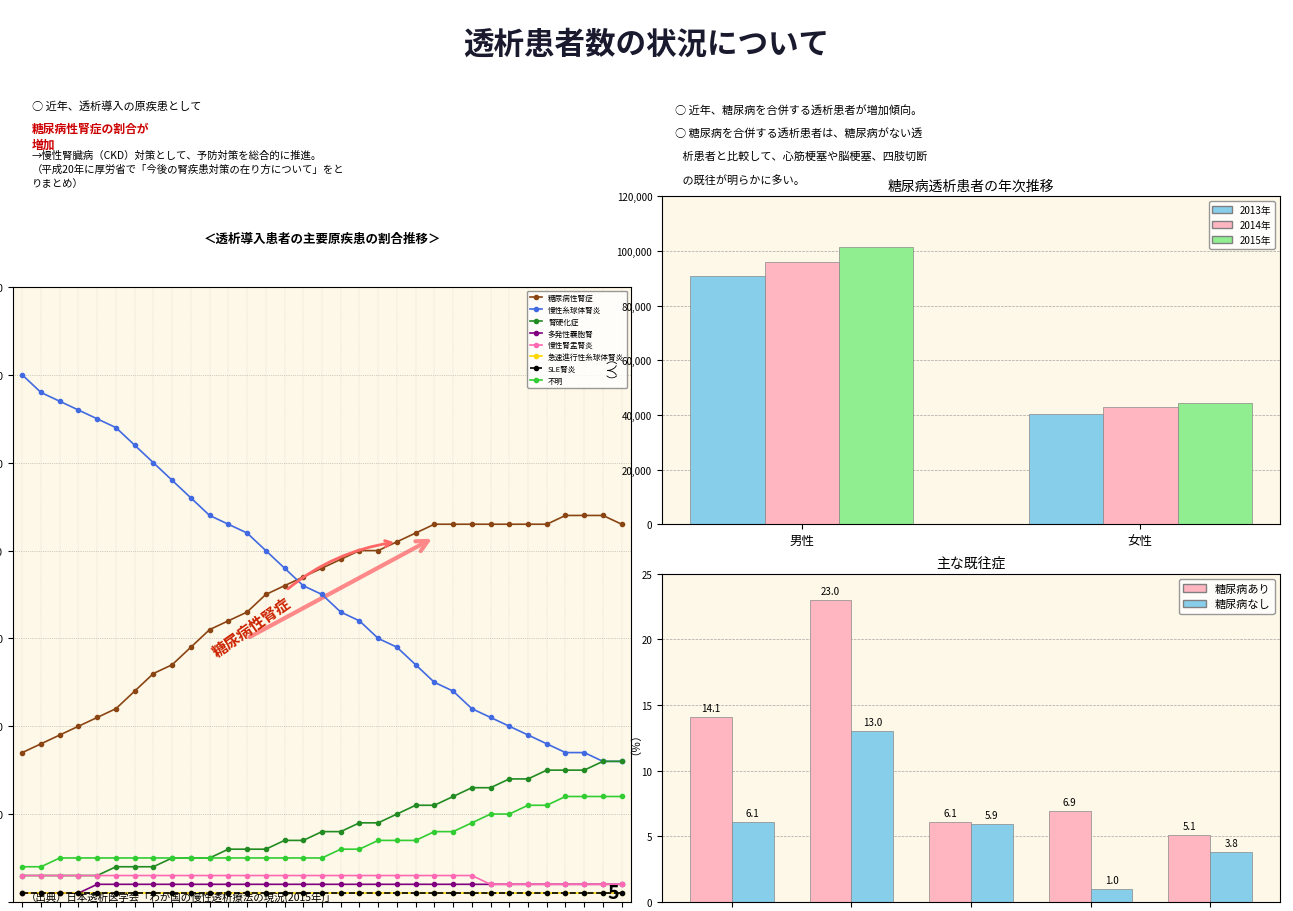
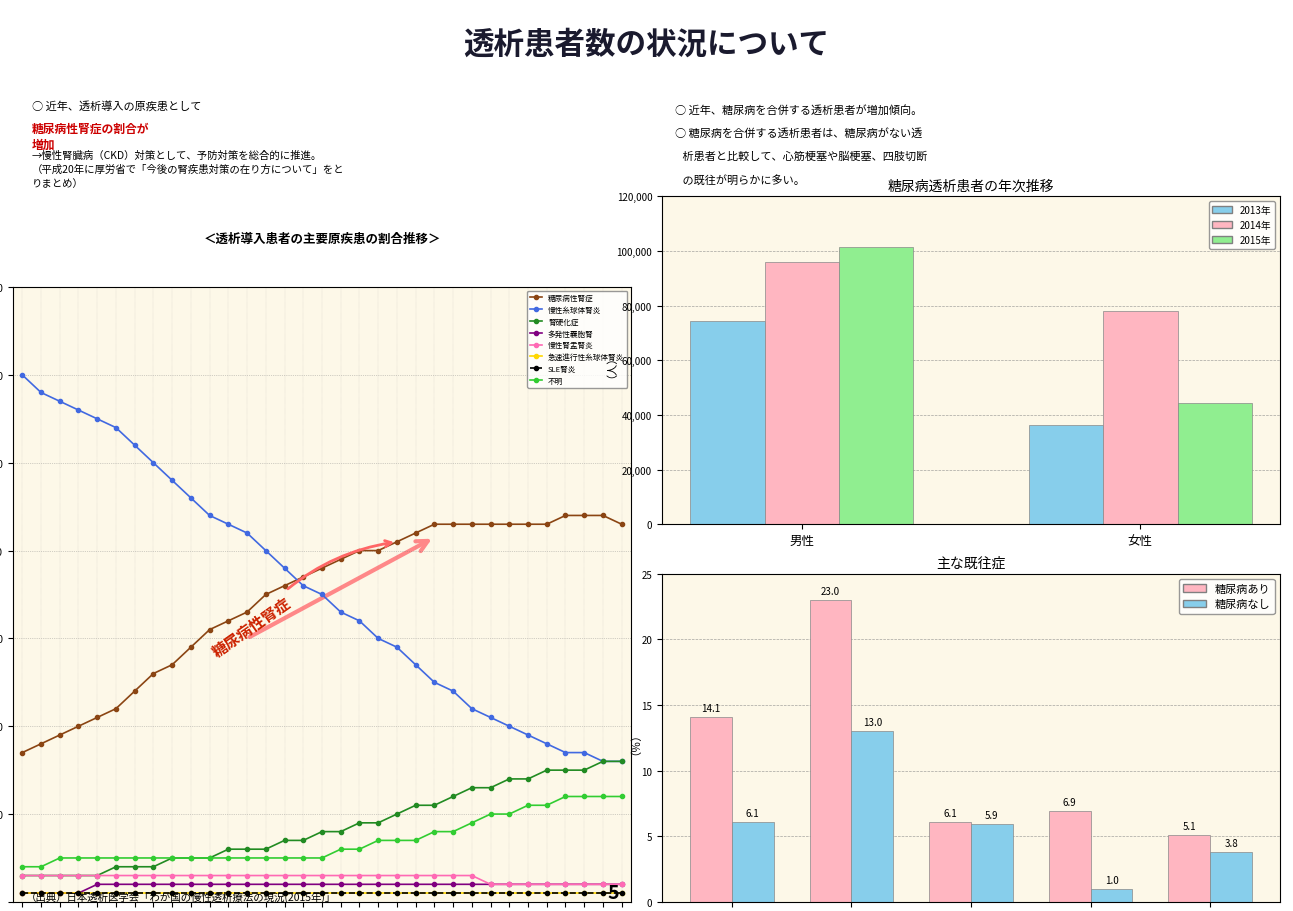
糖尿病透析患者の年次推移/2013年/男性: 91,000 -> 74,500
糖尿病透析患者の年次推移/2013年/女性: 40,500 -> 36,500
糖尿病透析患者の年次推移/2014年/女性: 43,000 -> 78,000
